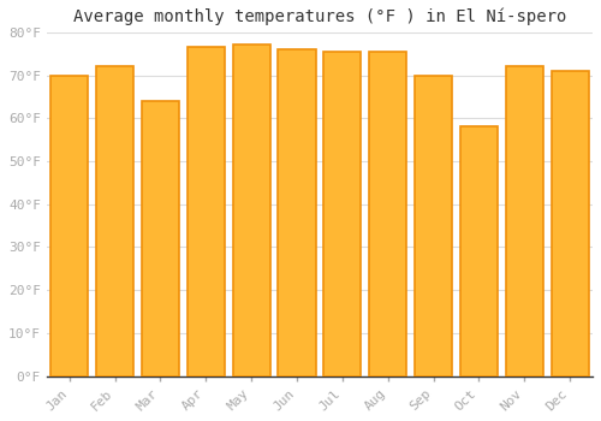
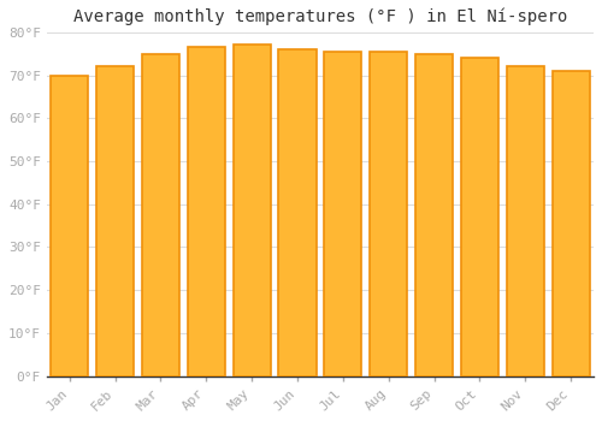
Mar: 64.0°F -> 75.0°F
Sep: 70.0°F -> 75.0°F
Oct: 58.0°F -> 74.0°F
